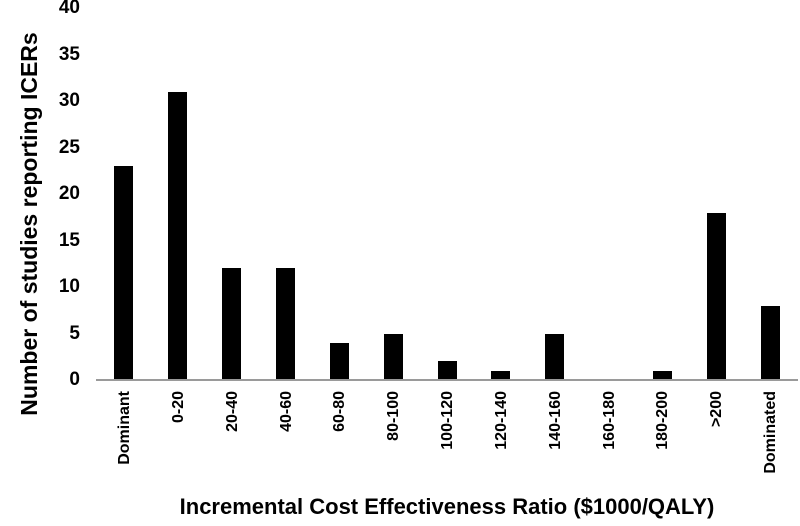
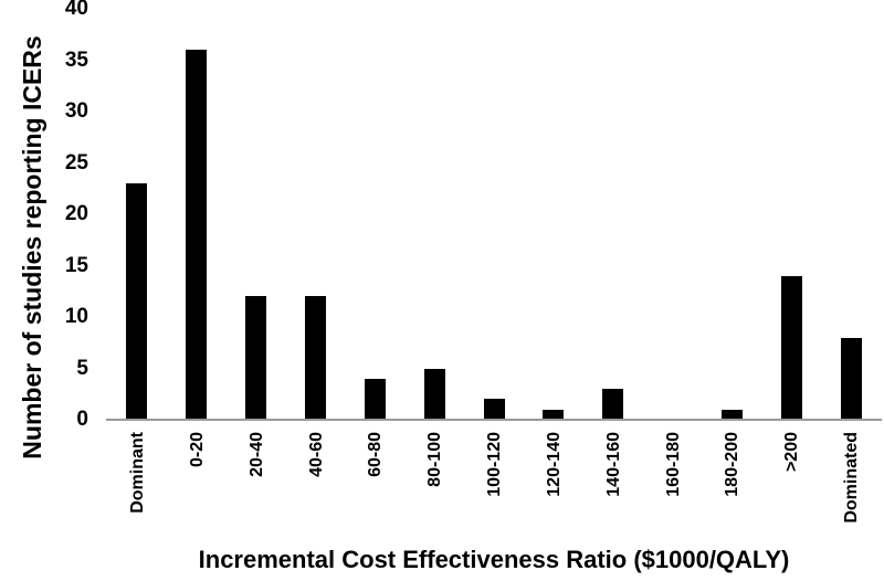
0-20: 31 -> 36
140-160: 5 -> 3
>200: 18 -> 14
